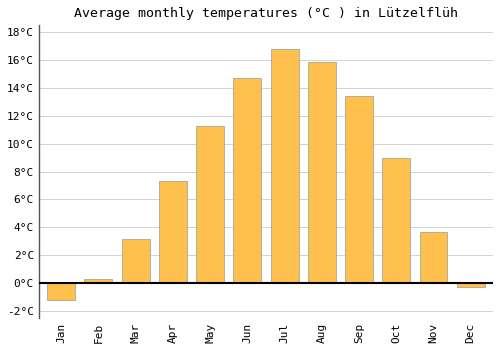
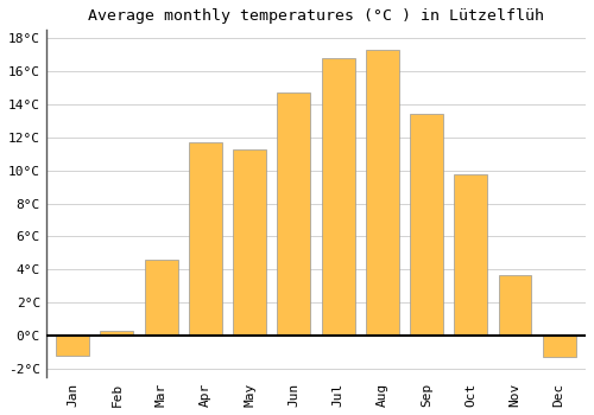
Mar: 3.2°C -> 4.6°C
Apr: 7.3°C -> 11.7°C
Aug: 15.9°C -> 17.3°C
Oct: 9.0°C -> 9.8°C
Dec: -0.3°C -> -1.3°C
